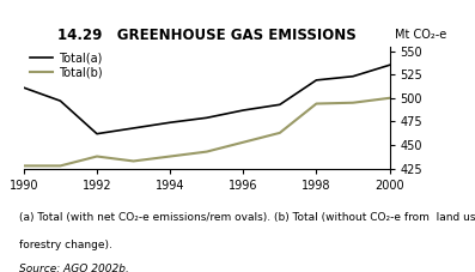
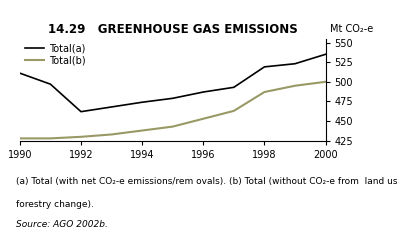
Total(b)/1992: 438 -> 430
Total(b)/1998: 494 -> 487
